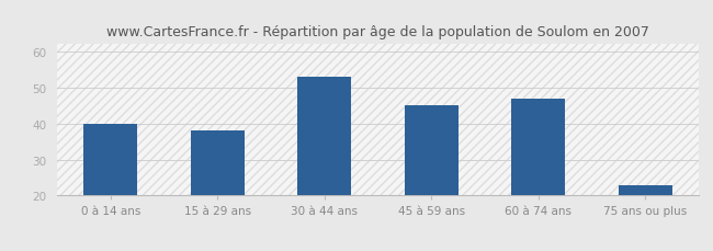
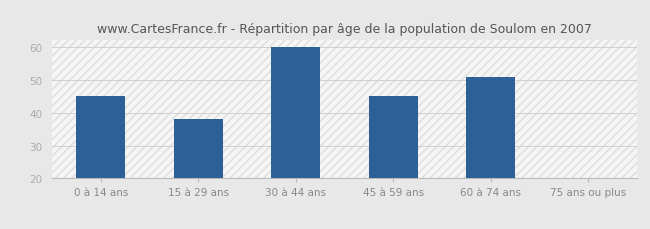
0 à 14 ans: 40 -> 45
30 à 44 ans: 53 -> 60
60 à 74 ans: 47 -> 51
75 ans ou plus: 23 -> 20
